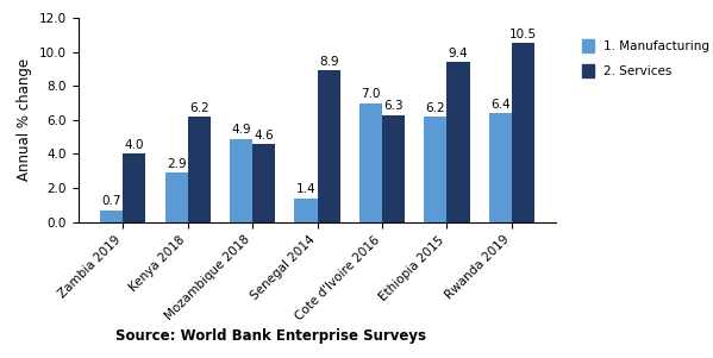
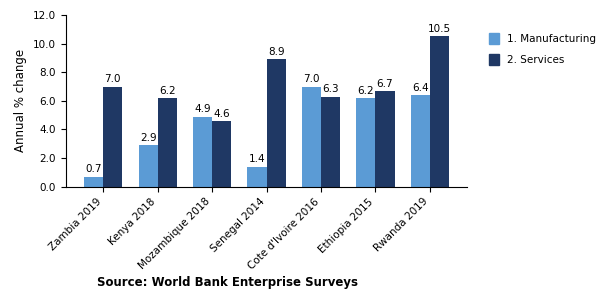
2. Services/Zambia 2019: 4.0 -> 7.0
2. Services/Ethiopia 2015: 9.4 -> 6.7
